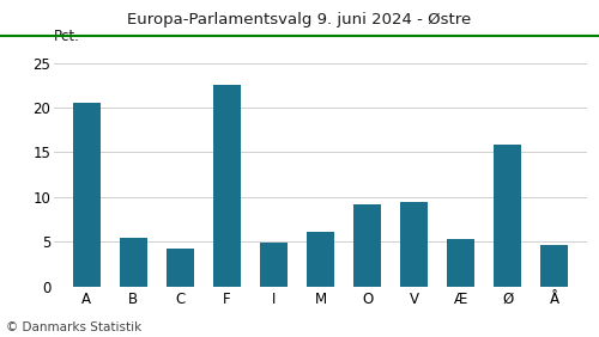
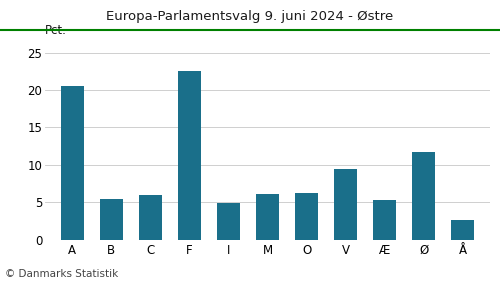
C: 4.2 -> 6.0
O: 9.2 -> 6.3
Ø: 15.8 -> 11.7
Å: 4.6 -> 2.6
